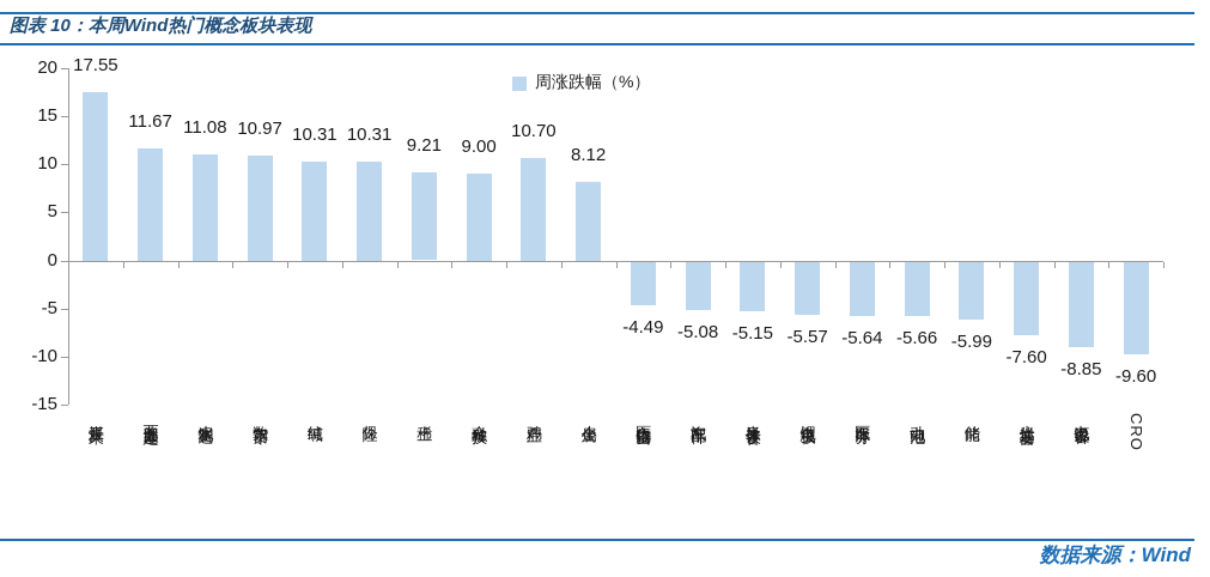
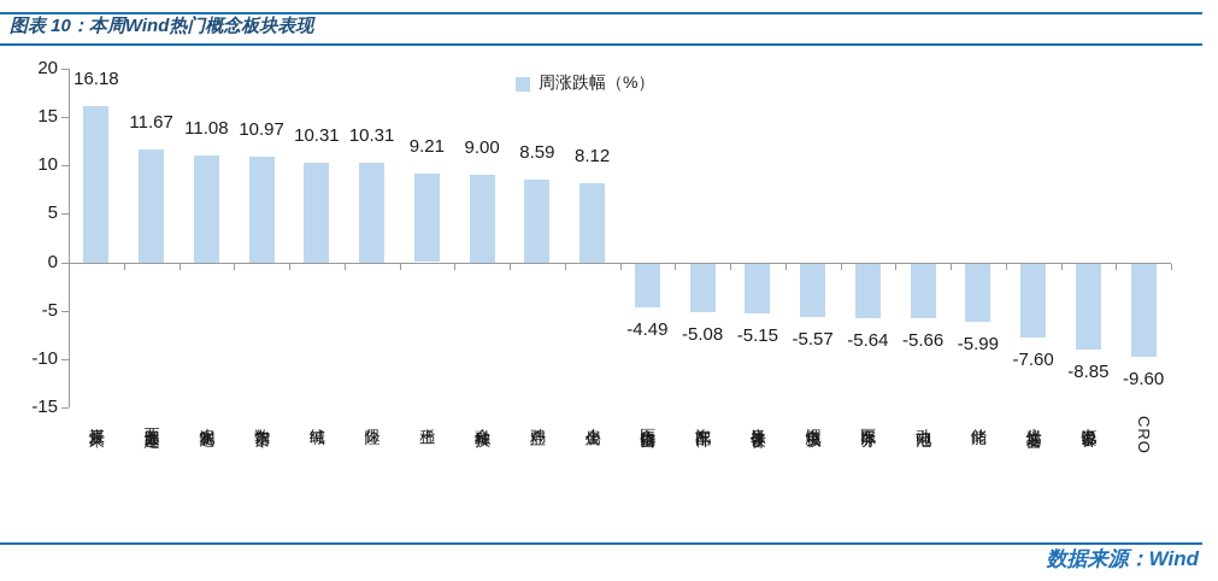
煤炭开采: 17.55 -> 16.18
鸡产业: 10.70 -> 8.59
